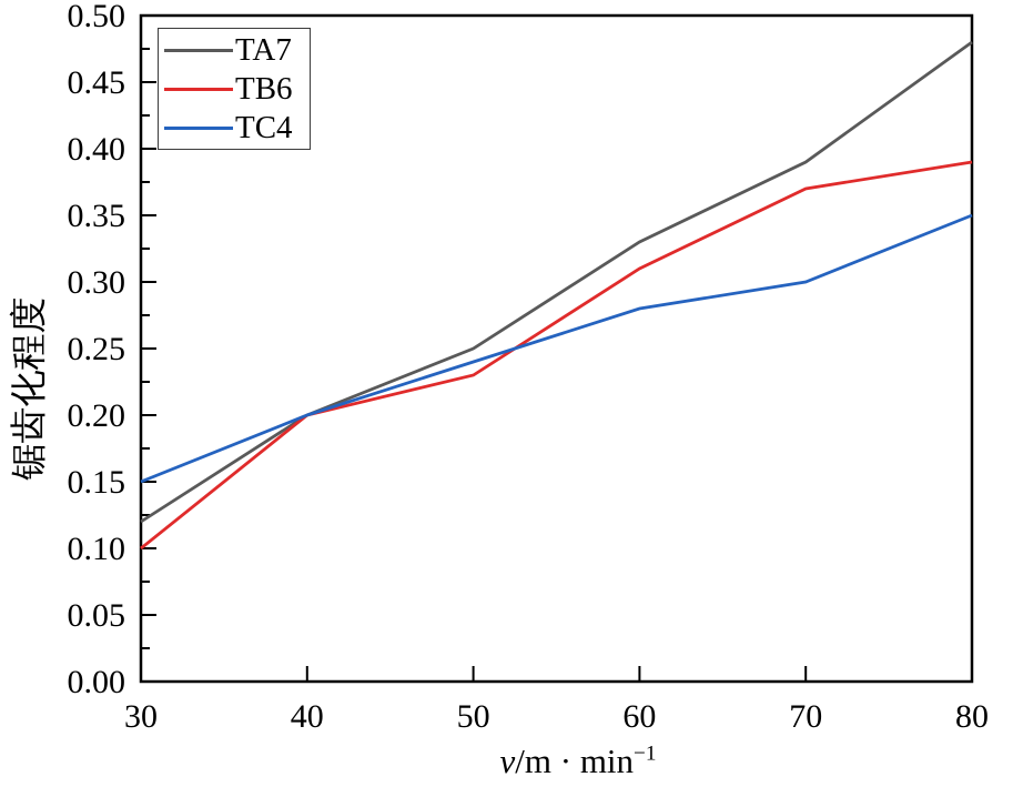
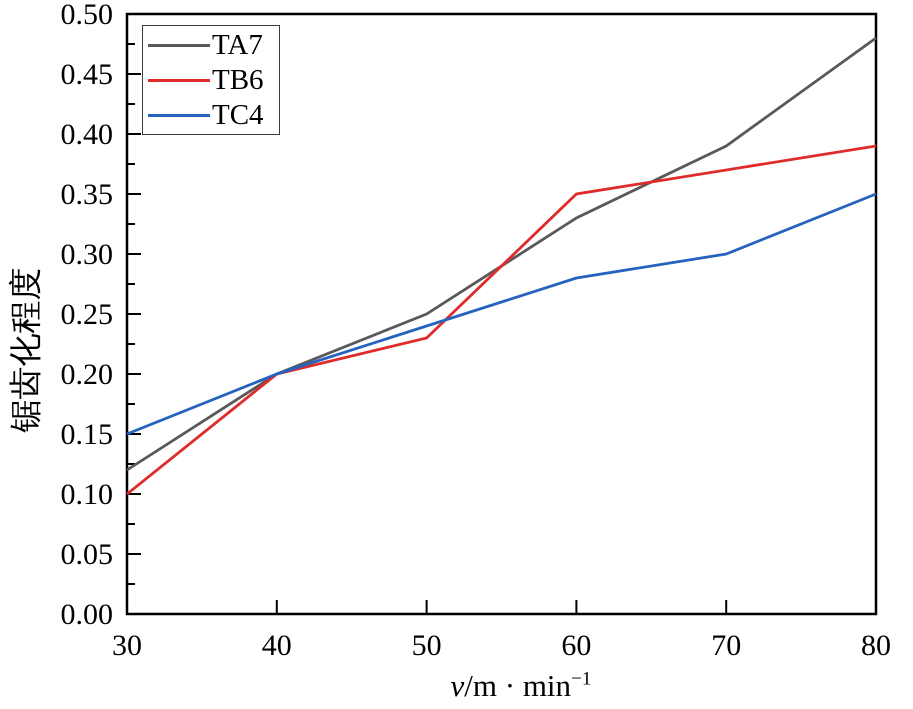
TB6/60: 0.31 -> 0.35
